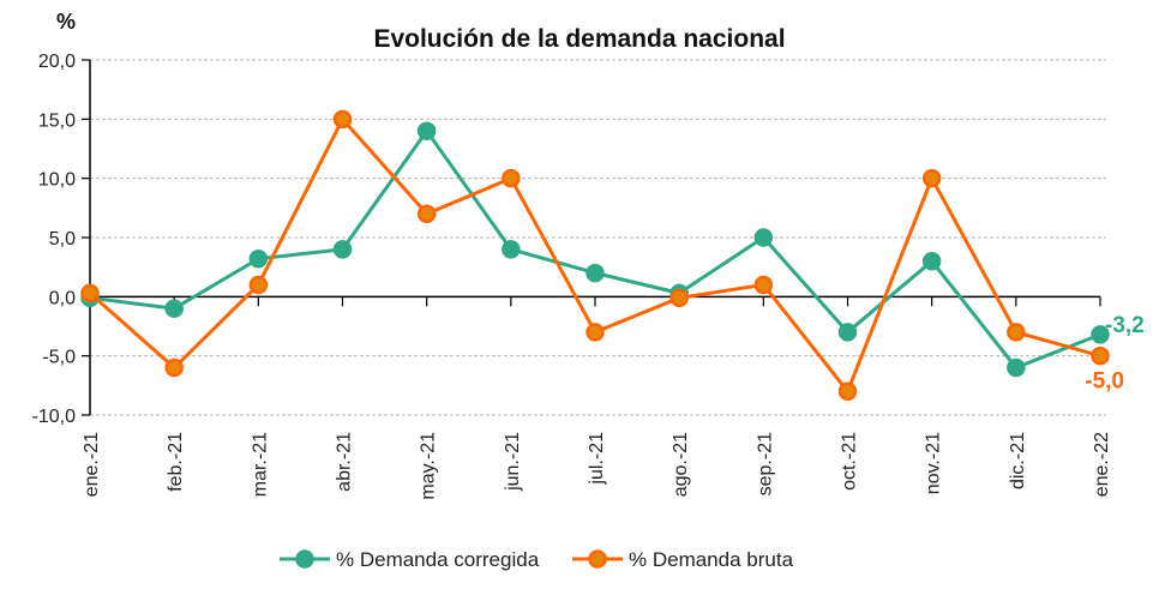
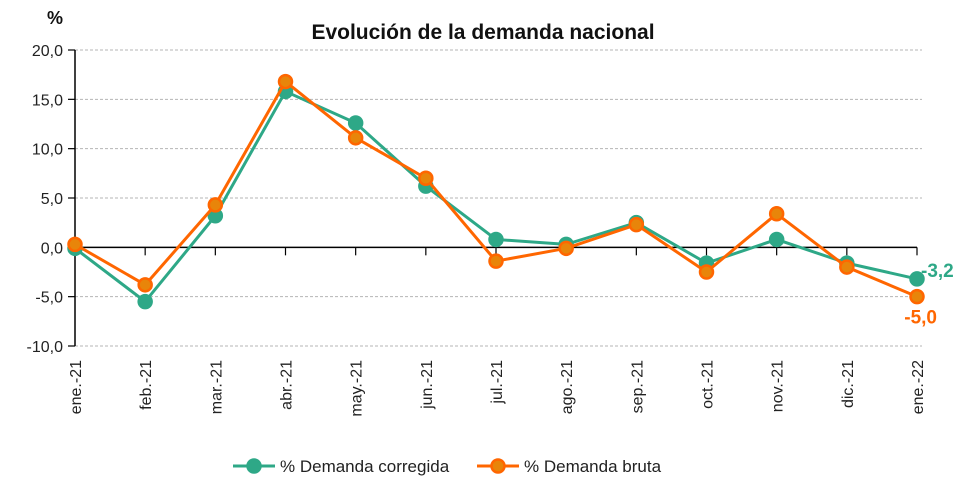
% Demanda corregida/feb.-21: -1 -> -6
% Demanda bruta/feb.-21: -6 -> -4
% Demanda bruta/mar.-21: 1 -> 4
% Demanda corregida/abr.-21: 4 -> 16
% Demanda bruta/abr.-21: 15 -> 17
% Demanda corregida/may.-21: 14 -> 13
% Demanda bruta/may.-21: 7 -> 11
% Demanda corregida/jun.-21: 4 -> 6
% Demanda bruta/jun.-21: 10 -> 7
% Demanda corregida/jul.-21: 2 -> 1
% Demanda bruta/jul.-21: -3 -> -1
% Demanda corregida/sep.-21: 5 -> 2
% Demanda bruta/sep.-21: 1 -> 2
% Demanda corregida/oct.-21: -3 -> -2
% Demanda bruta/oct.-21: -8 -> -2
% Demanda corregida/nov.-21: 3 -> 1
% Demanda bruta/nov.-21: 10 -> 3
% Demanda corregida/dic.-21: -6 -> -2
% Demanda bruta/dic.-21: -3 -> -2
